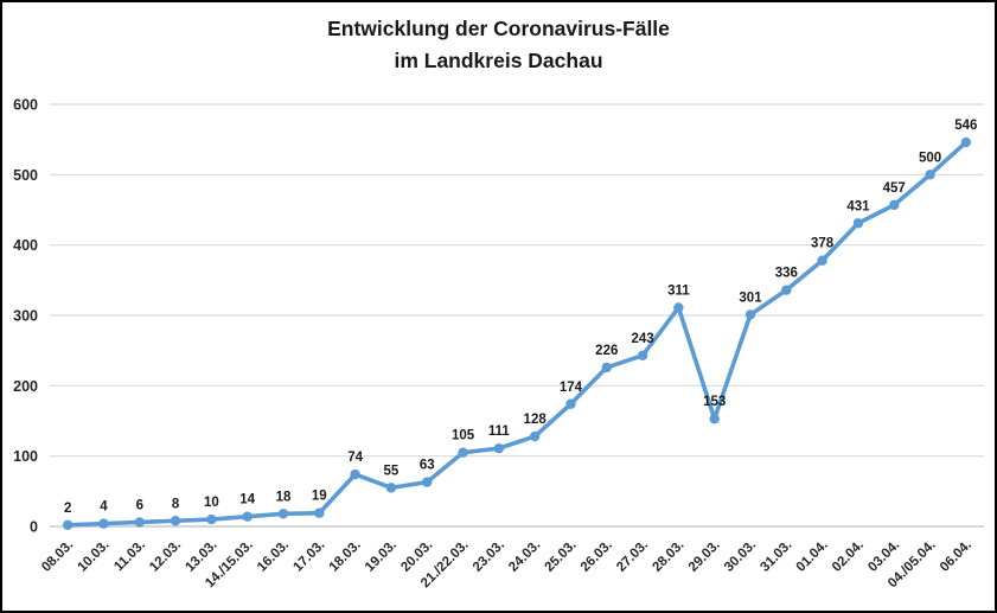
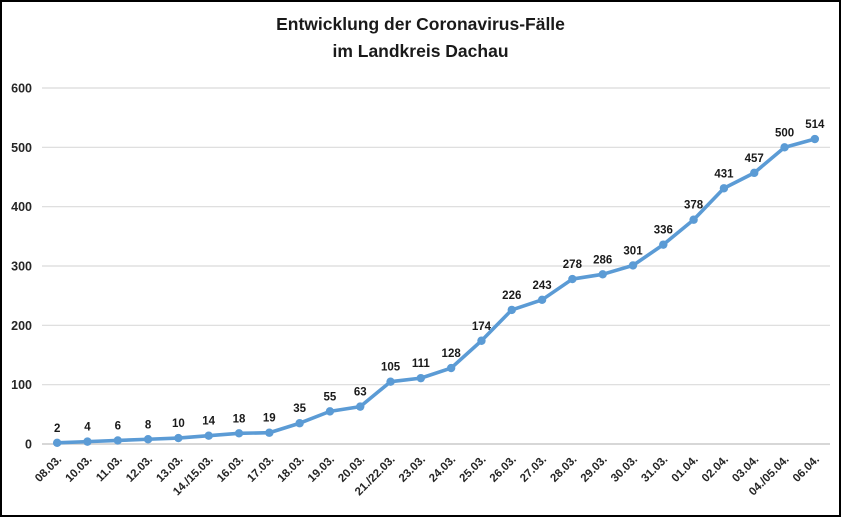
18.03.: 74 -> 35
28.03.: 311 -> 278
29.03.: 153 -> 286
06.04.: 546 -> 514
